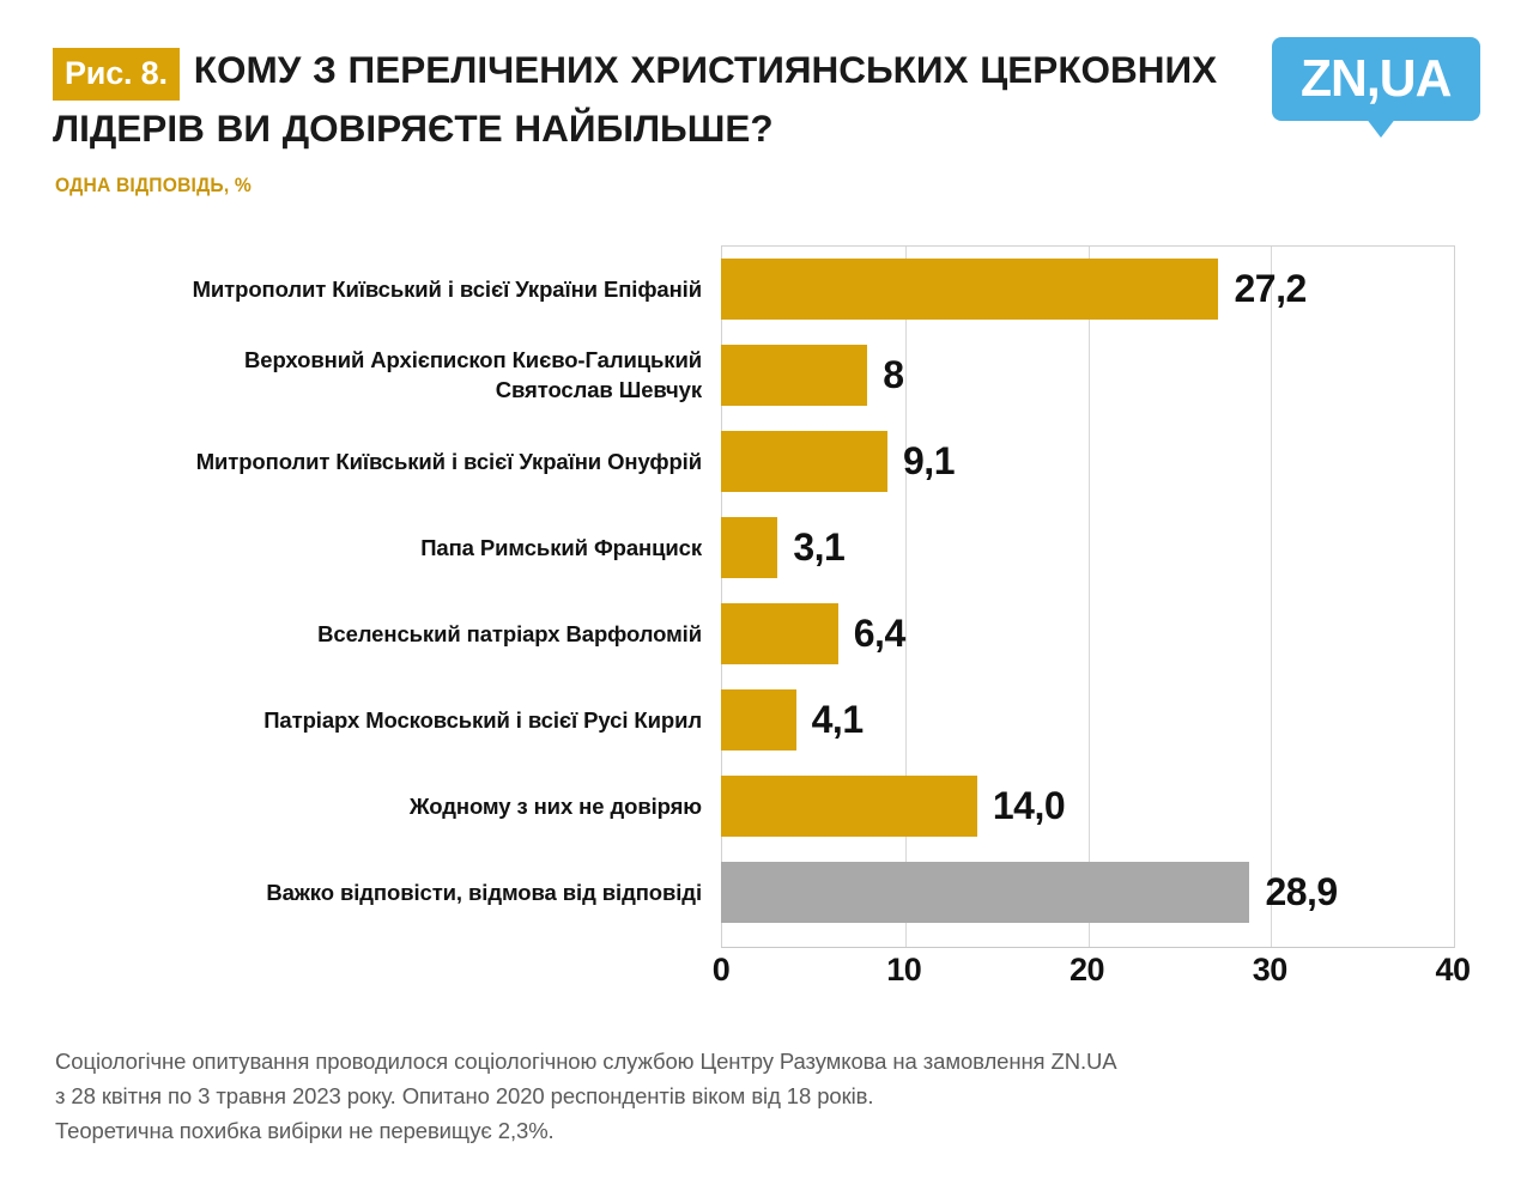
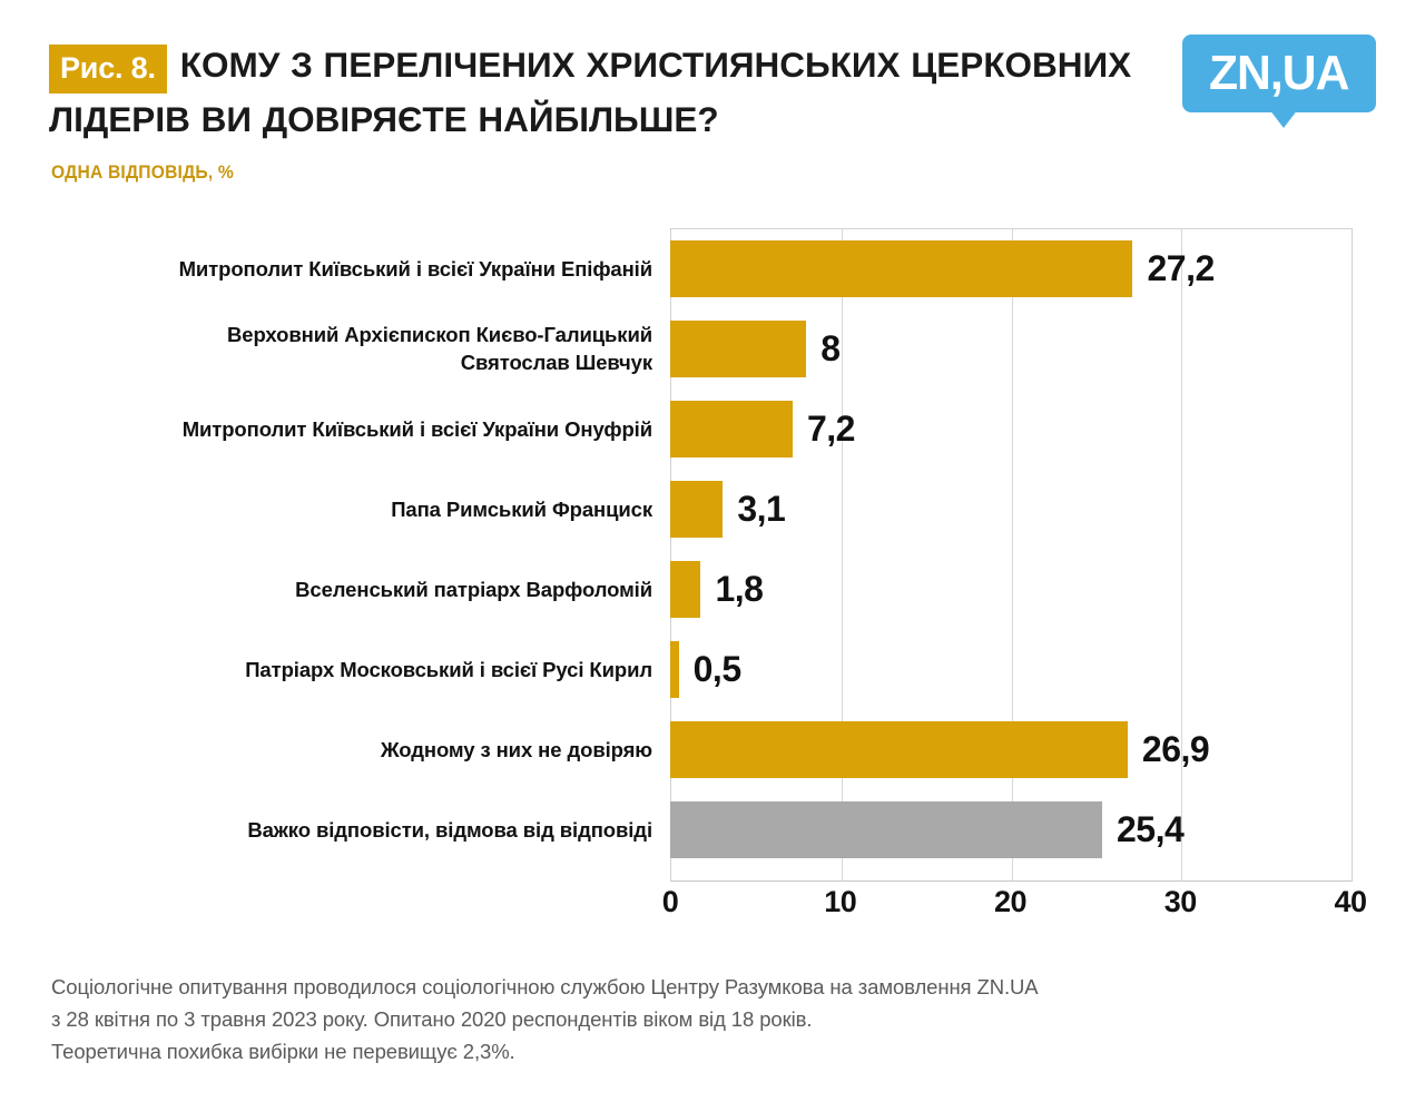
Митрополит Київський і всієї України Онуфрій: 9,1 -> 7,2
Вселенський патріарх Варфоломій: 6,4 -> 1,8
Патріарх Московський і всієї Русі Кирил: 4,1 -> 0,5
Жодному з них не довіряю: 14,0 -> 26,9
Важко відповісти, відмова від відповіді: 28,9 -> 25,4
